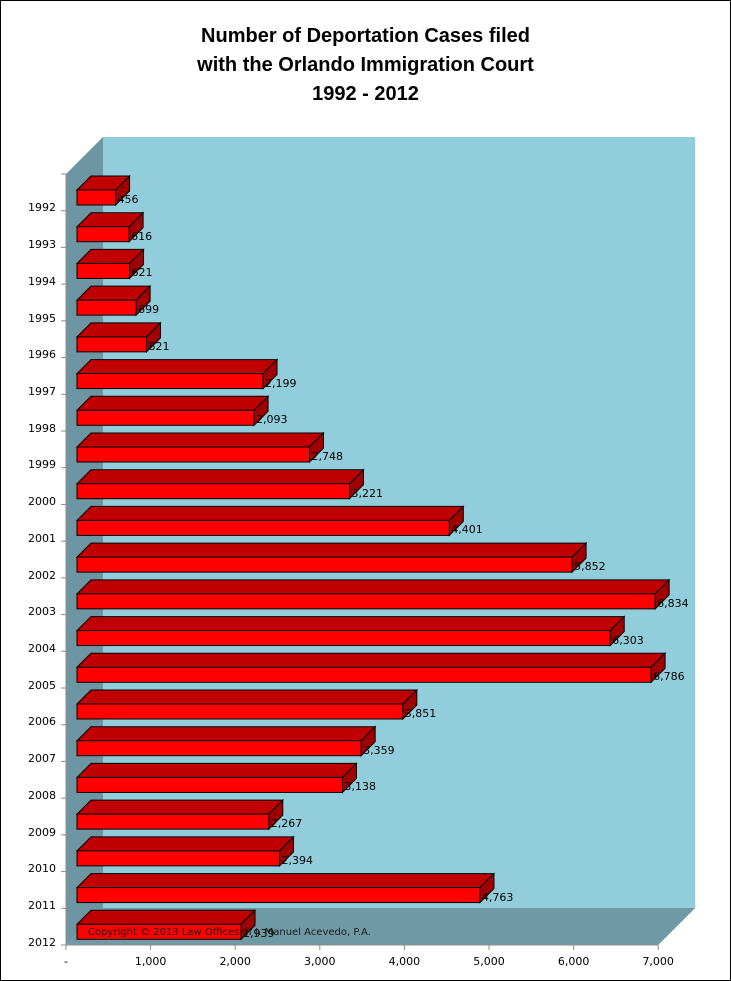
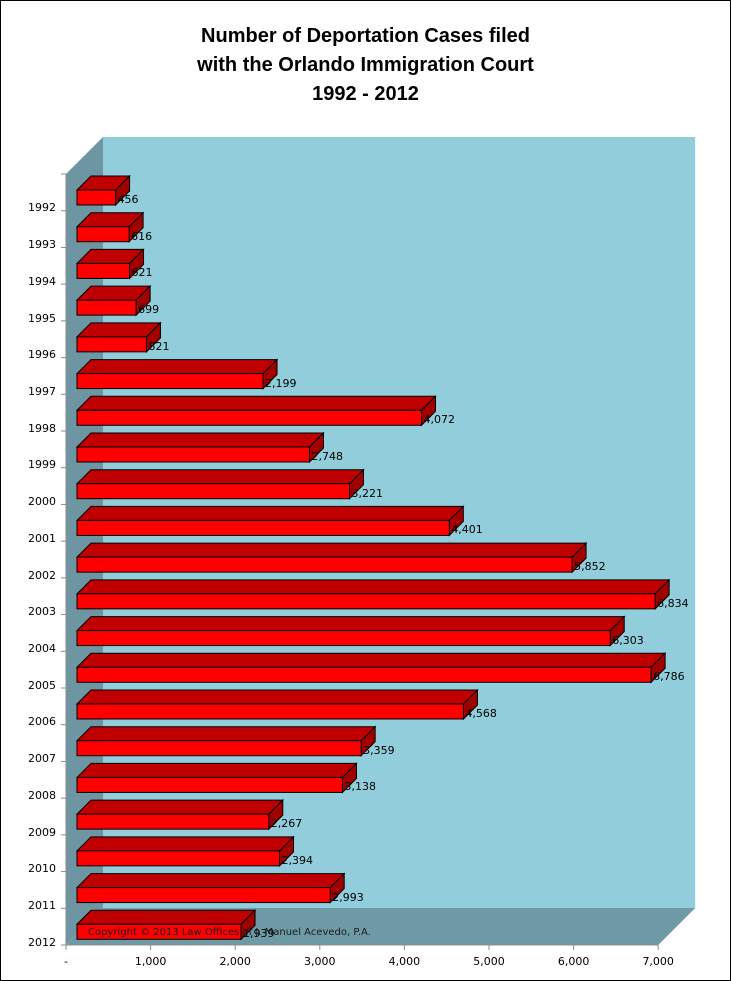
1998: 2,093 -> 4,072
2006: 3,851 -> 4,568
2011: 4,763 -> 2,993
